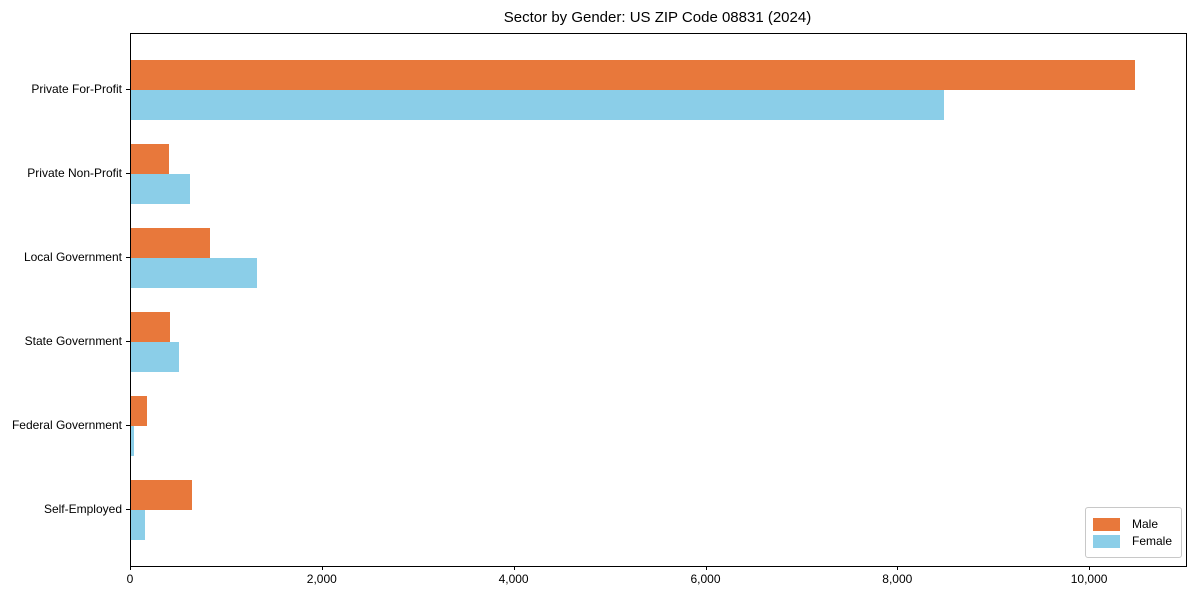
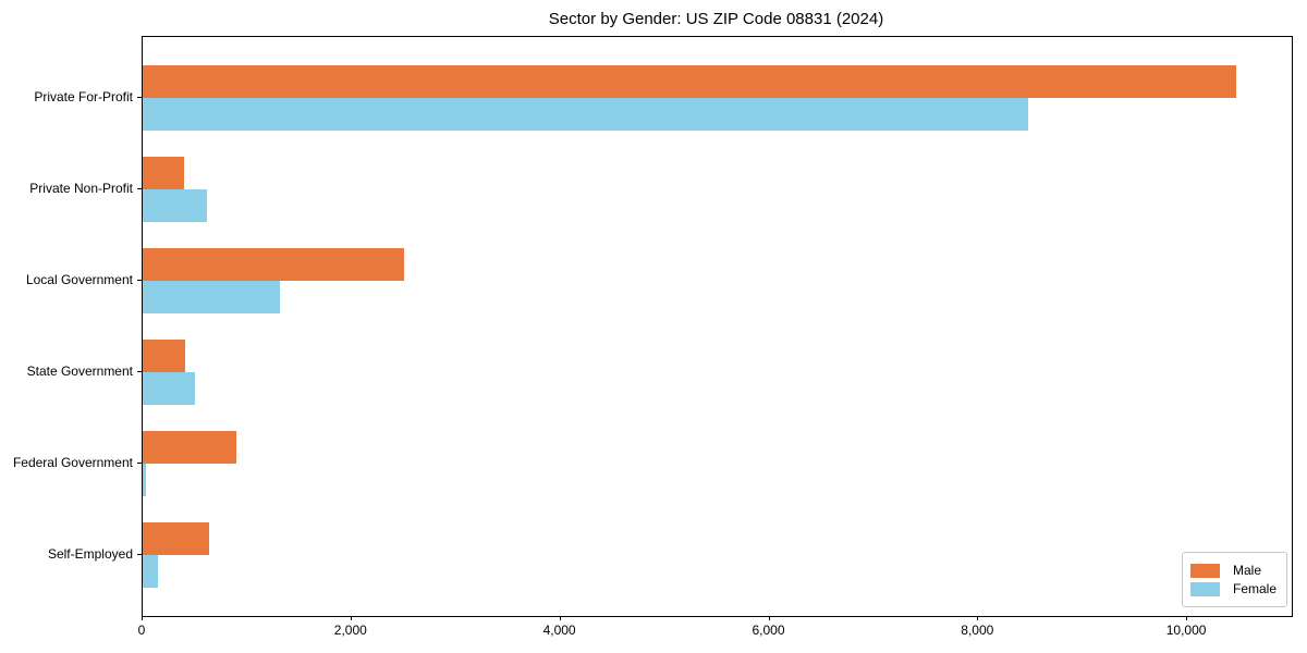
Male/Local Government: 800 -> 2500
Male/Federal Government: 200 -> 900
